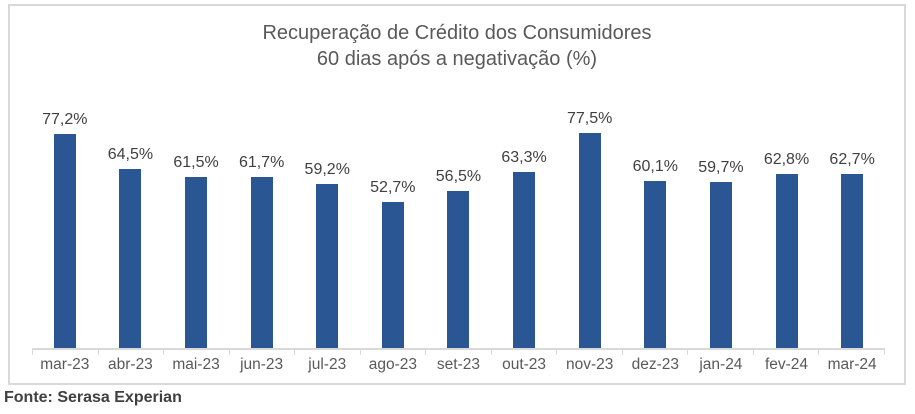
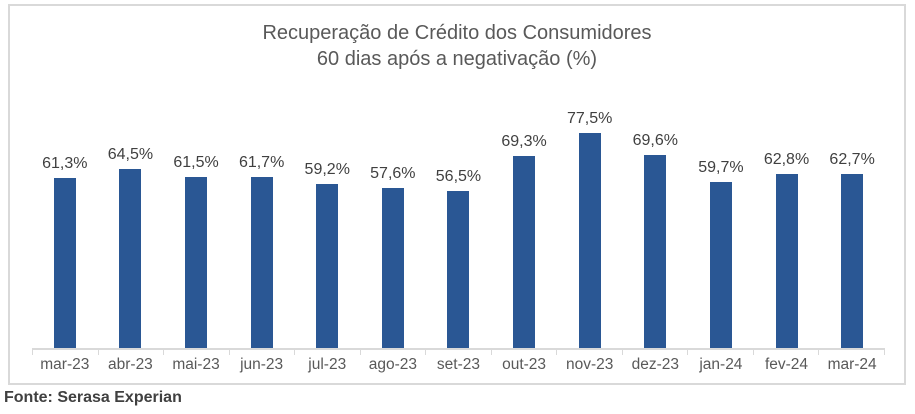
mar-23: 77,2% -> 61,3%
ago-23: 52,7% -> 57,6%
out-23: 63,3% -> 69,3%
dez-23: 60,1% -> 69,6%
